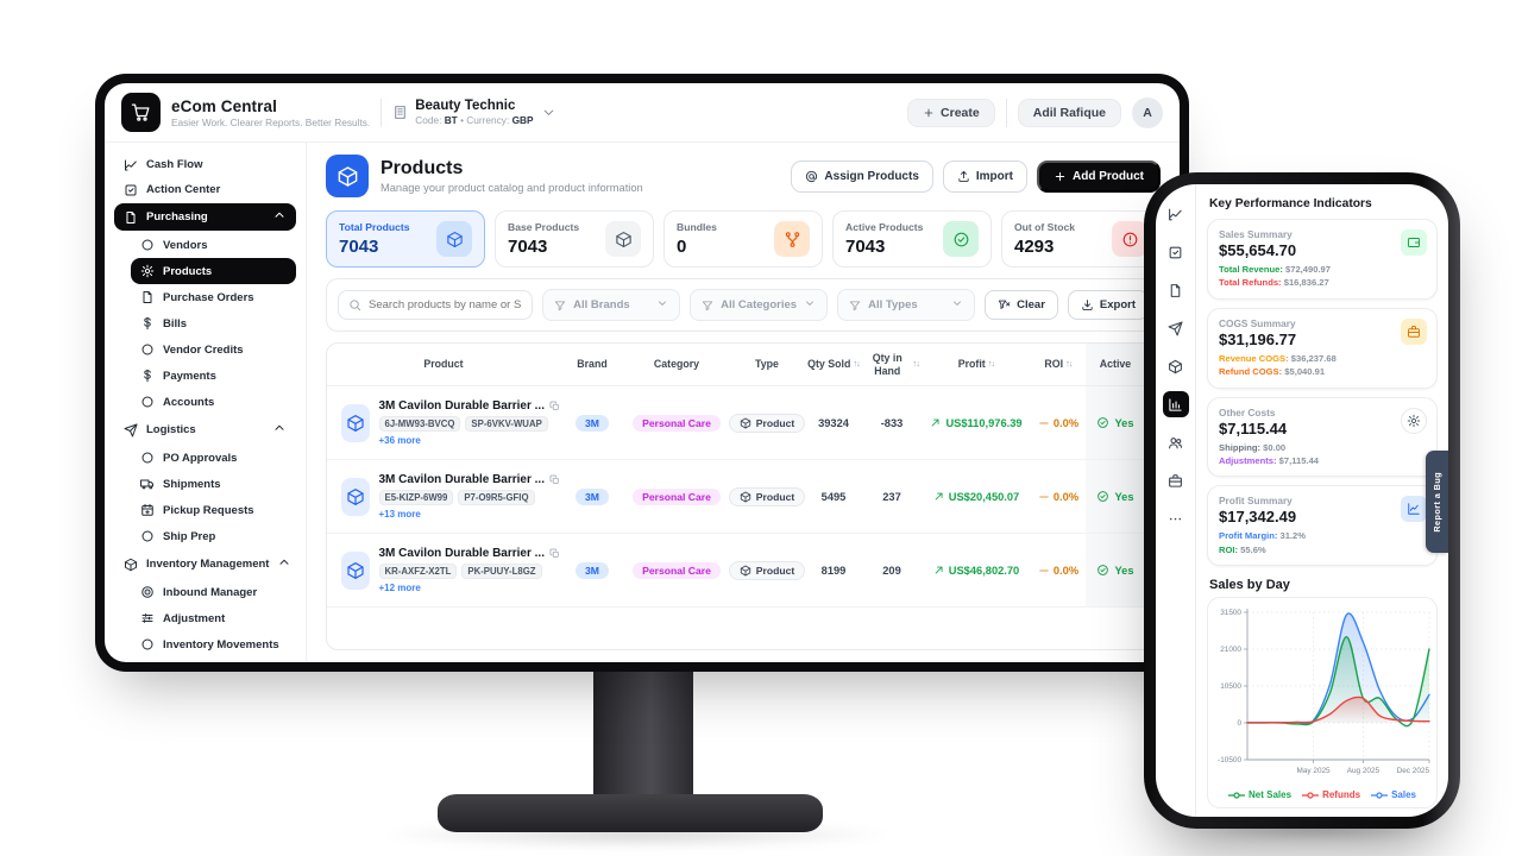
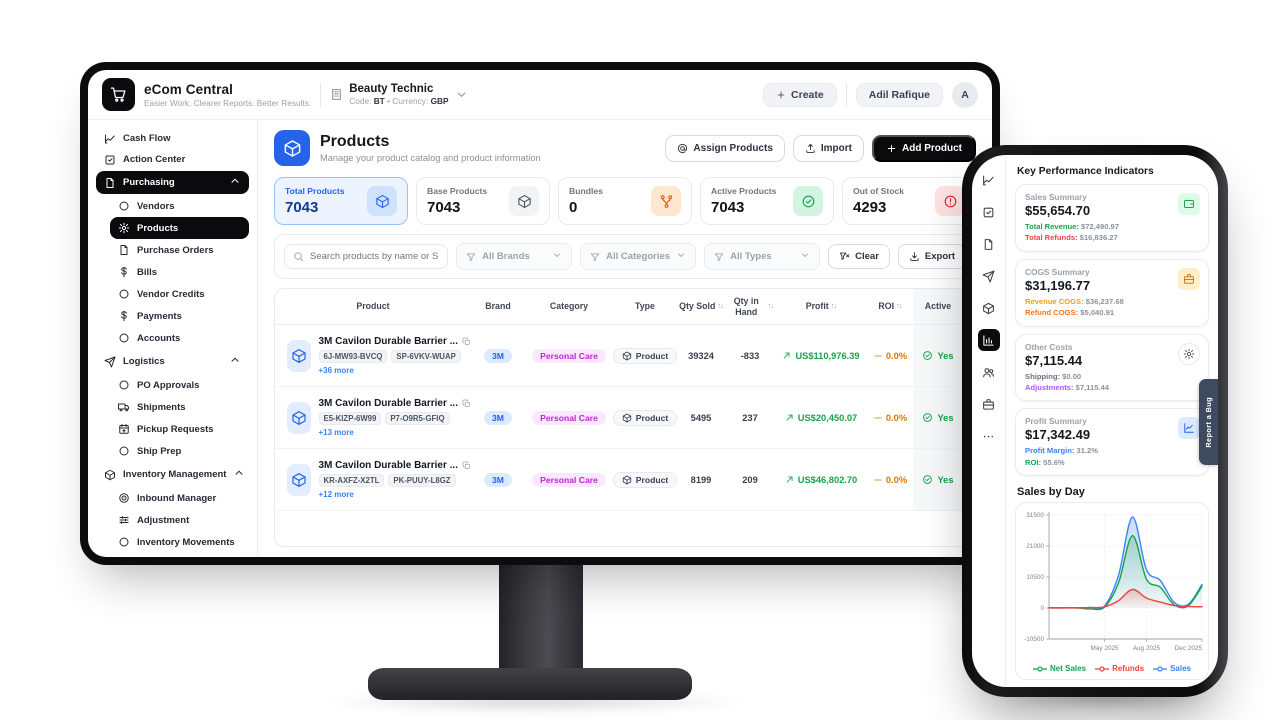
Net Sales/Aug 2025: 7000 -> 10000
Refunds/Aug 2025: 7000 -> 3000
Sales/Aug 2025: 23000 -> 13000
Net Sales/Dec 2025: 21000 -> 7000
